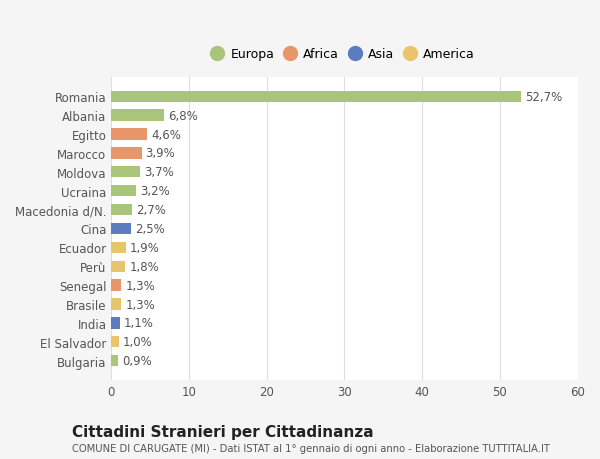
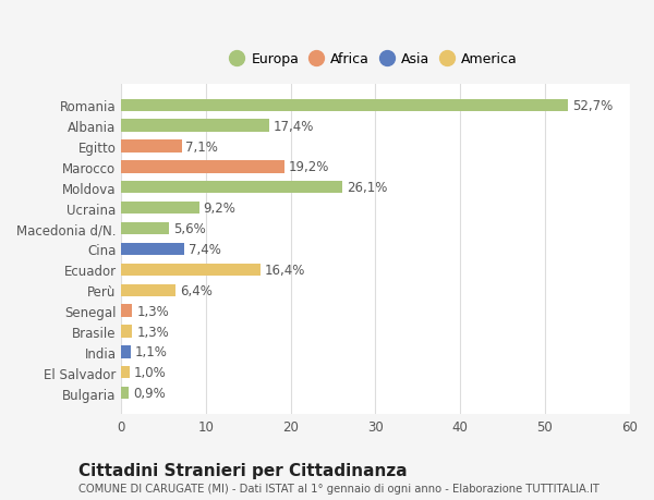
Albania: 6,8% -> 17,4%
Egitto: 4,6% -> 7,1%
Marocco: 3,9% -> 19,2%
Moldova: 3,7% -> 26,1%
Ucraina: 3,2% -> 9,2%
Macedonia d/N.: 2,7% -> 5,6%
Cina: 2,5% -> 7,4%
Ecuador: 1,9% -> 16,4%
Perù: 1,8% -> 6,4%
